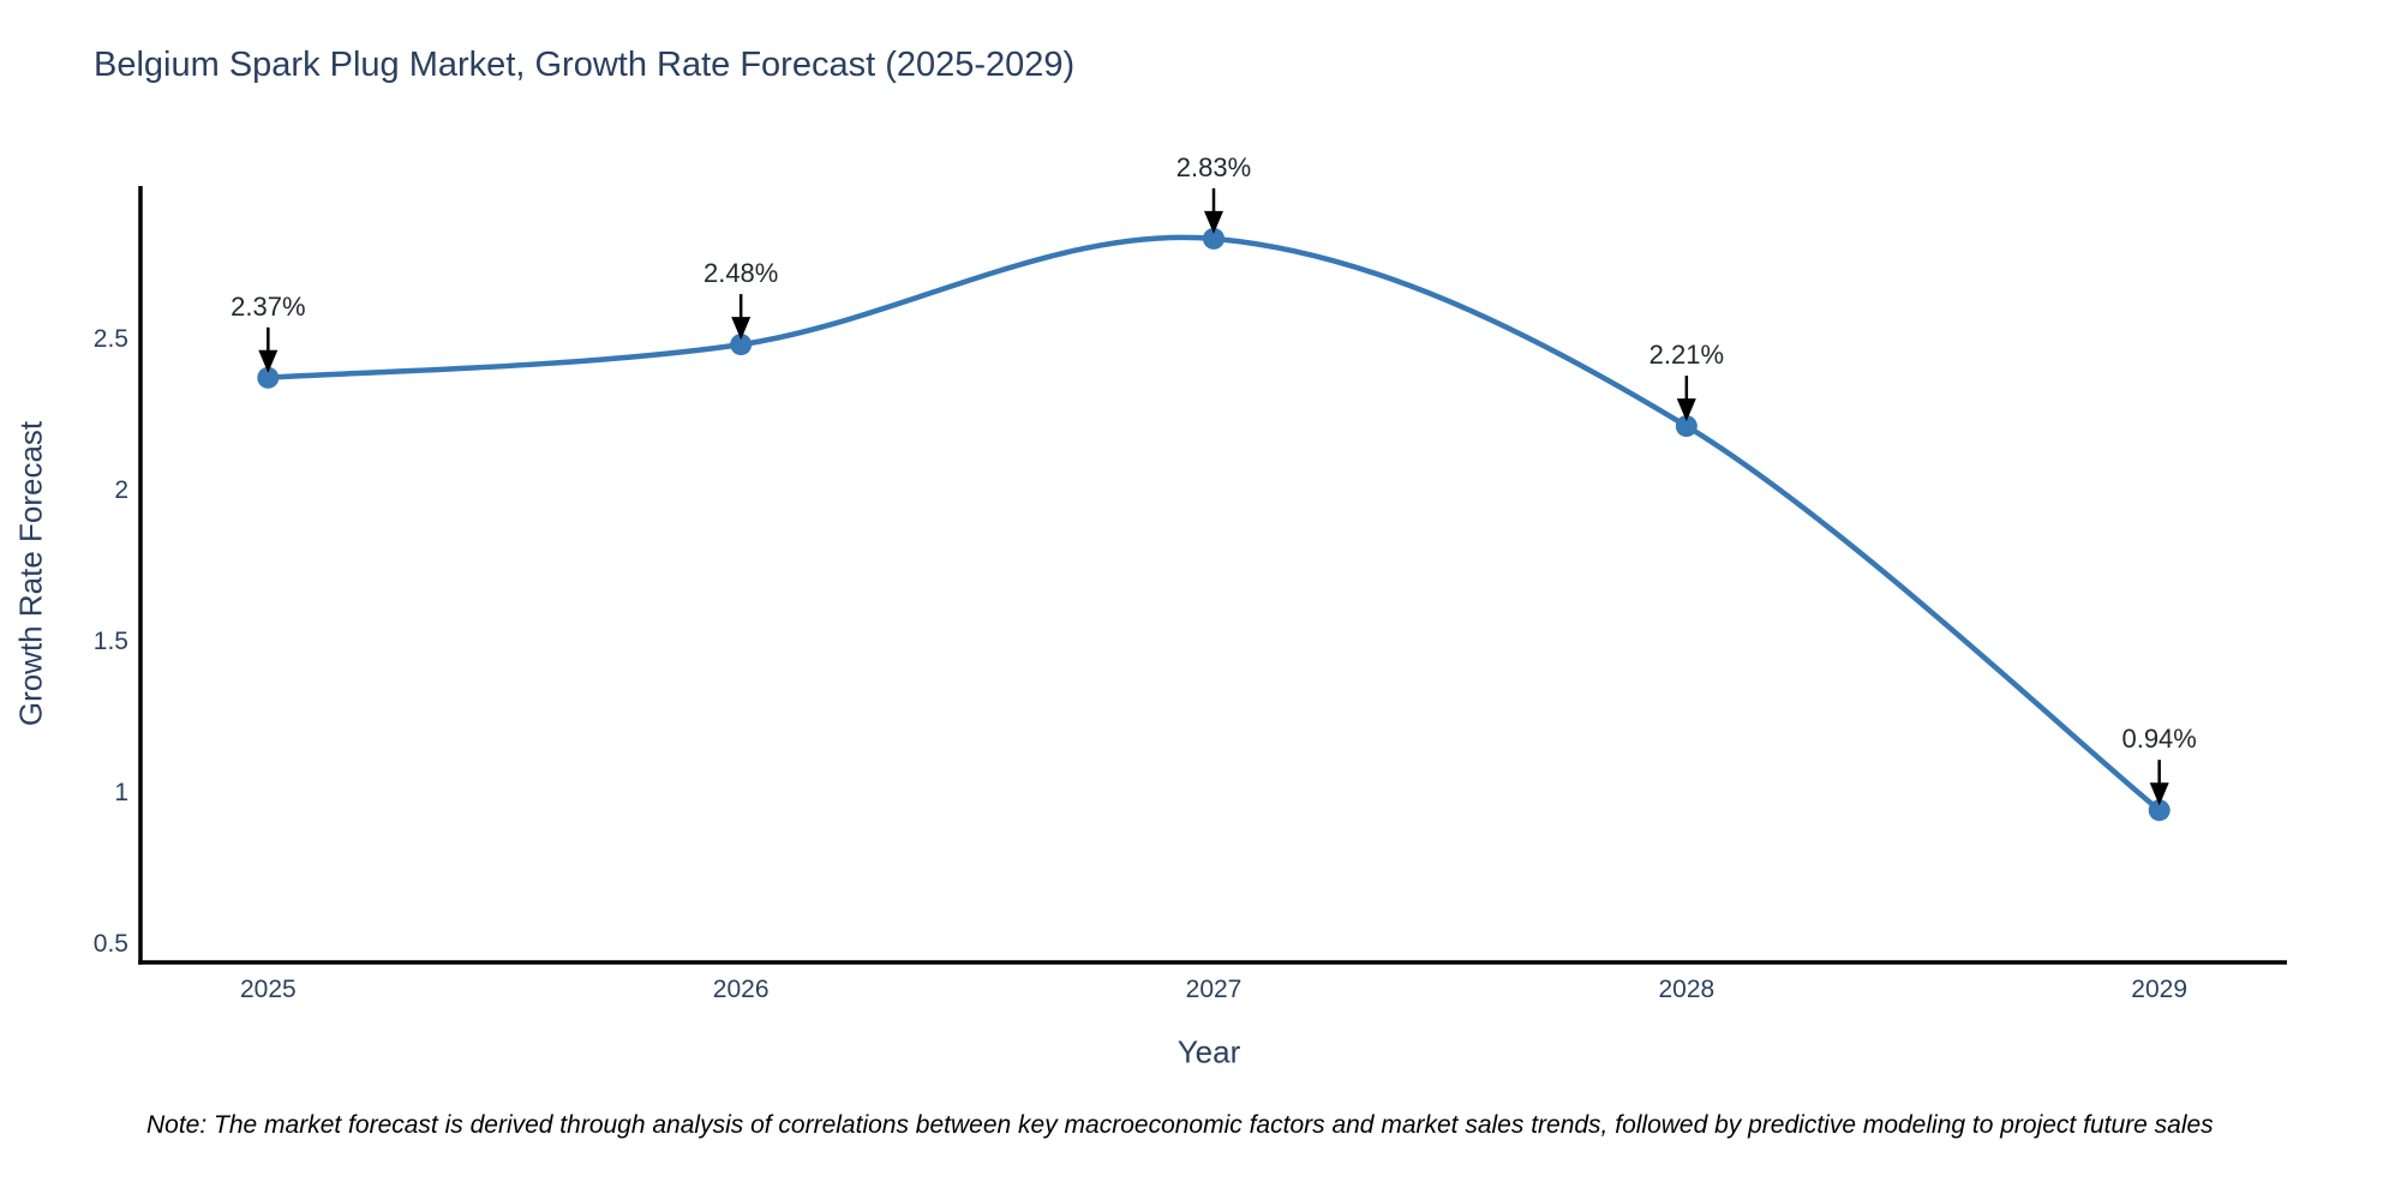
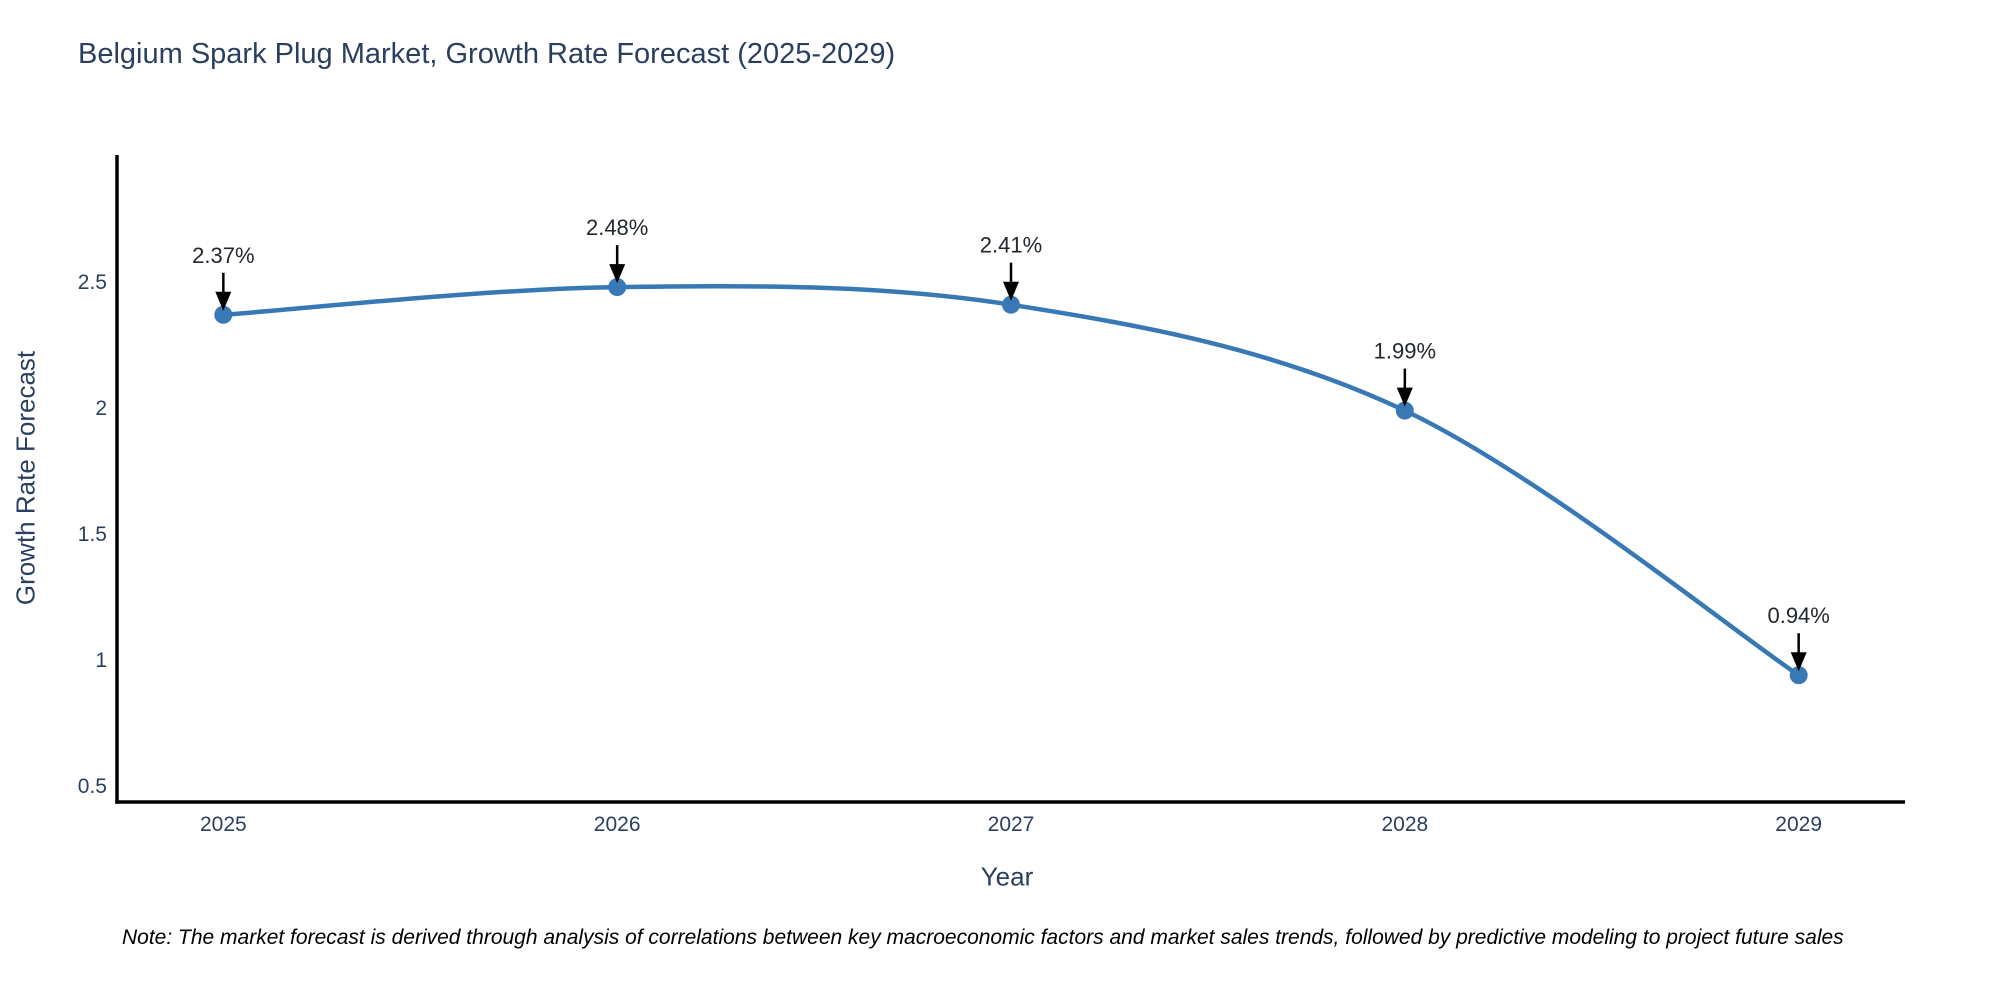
2027: 2.83% -> 2.41%
2028: 2.21% -> 1.99%
